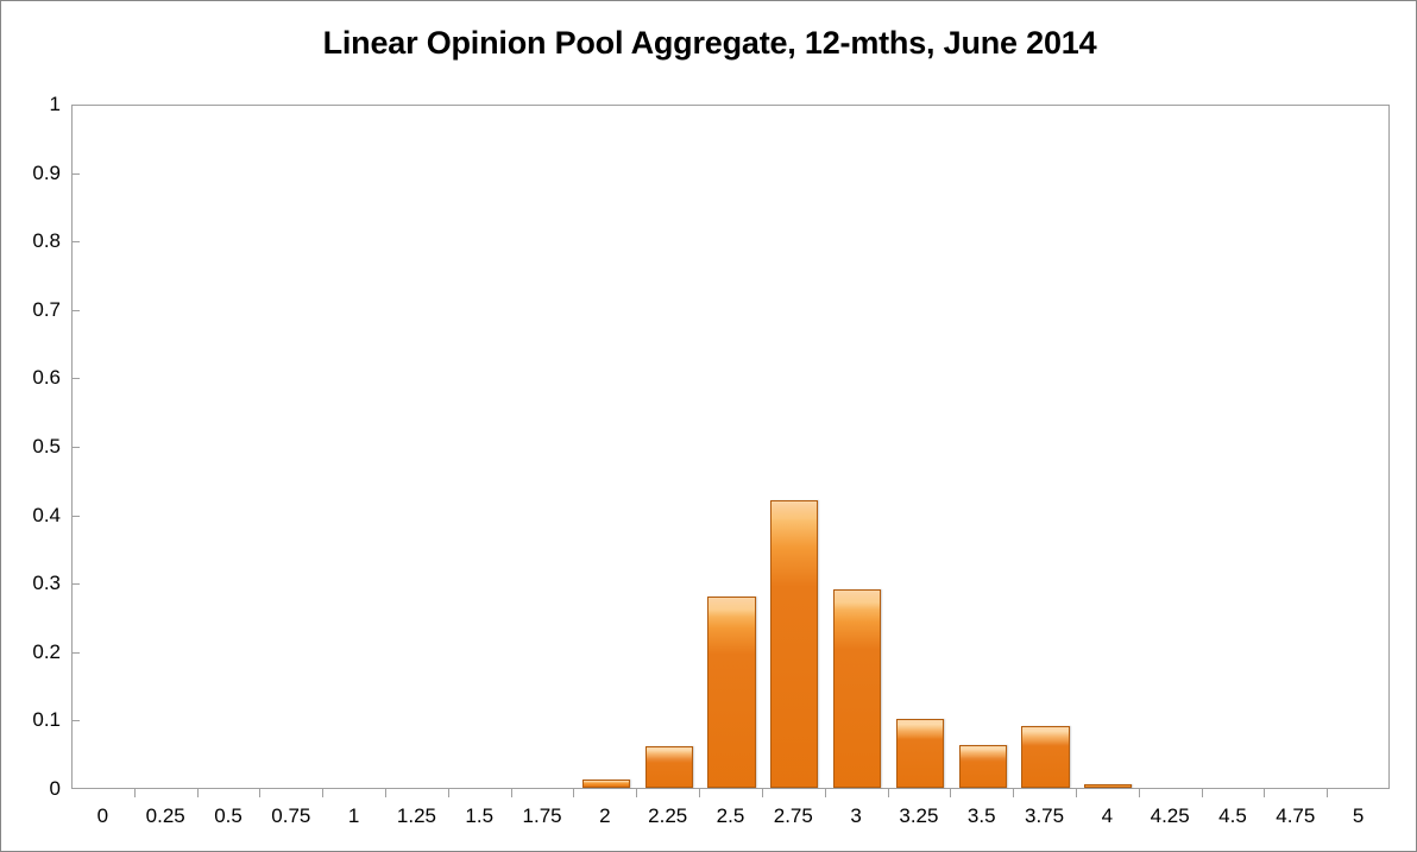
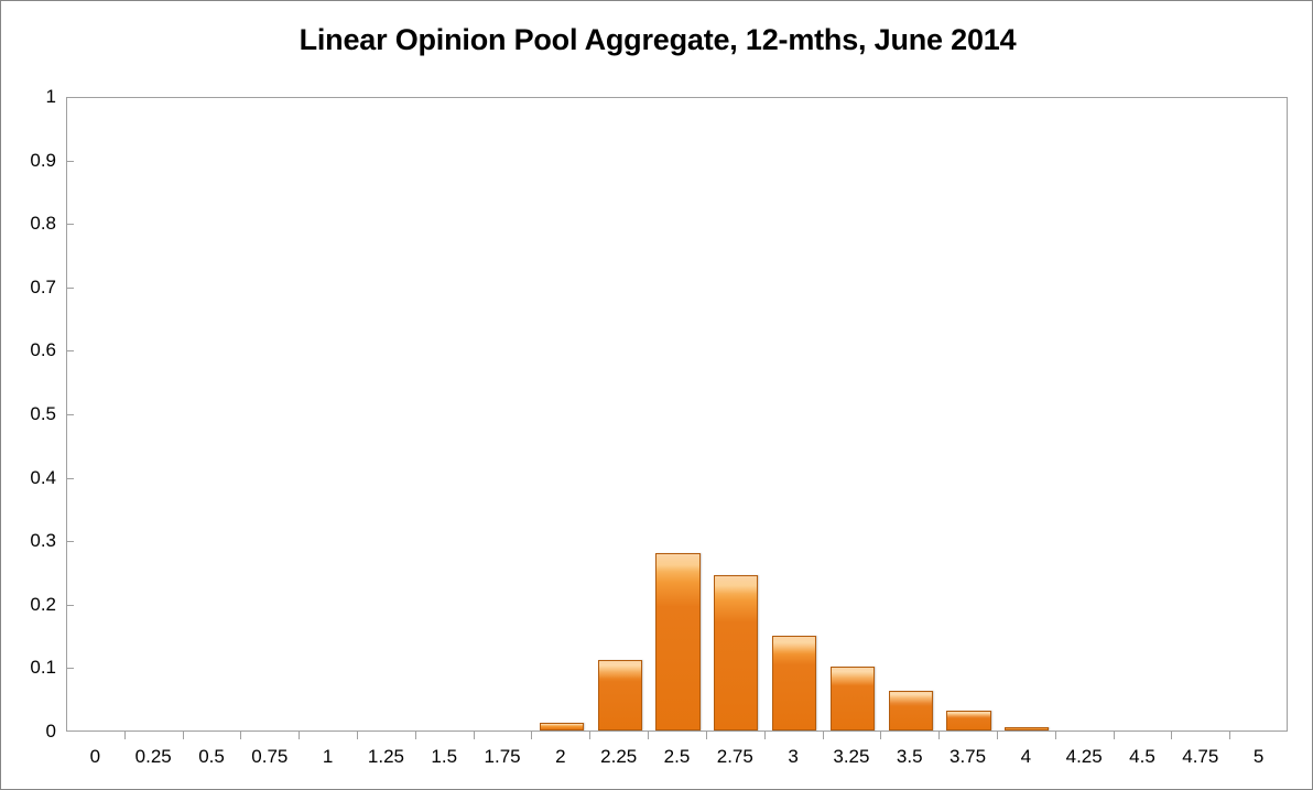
2.25: 0.06 -> 0.11
2.75: 0.42 -> 0.24
3: 0.29 -> 0.15
3.75: 0.09 -> 0.03
